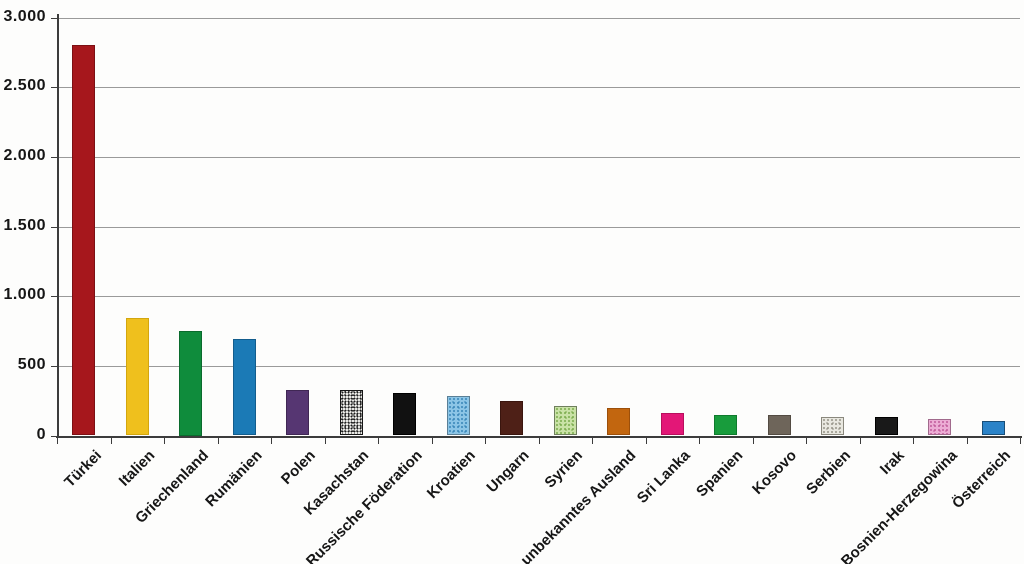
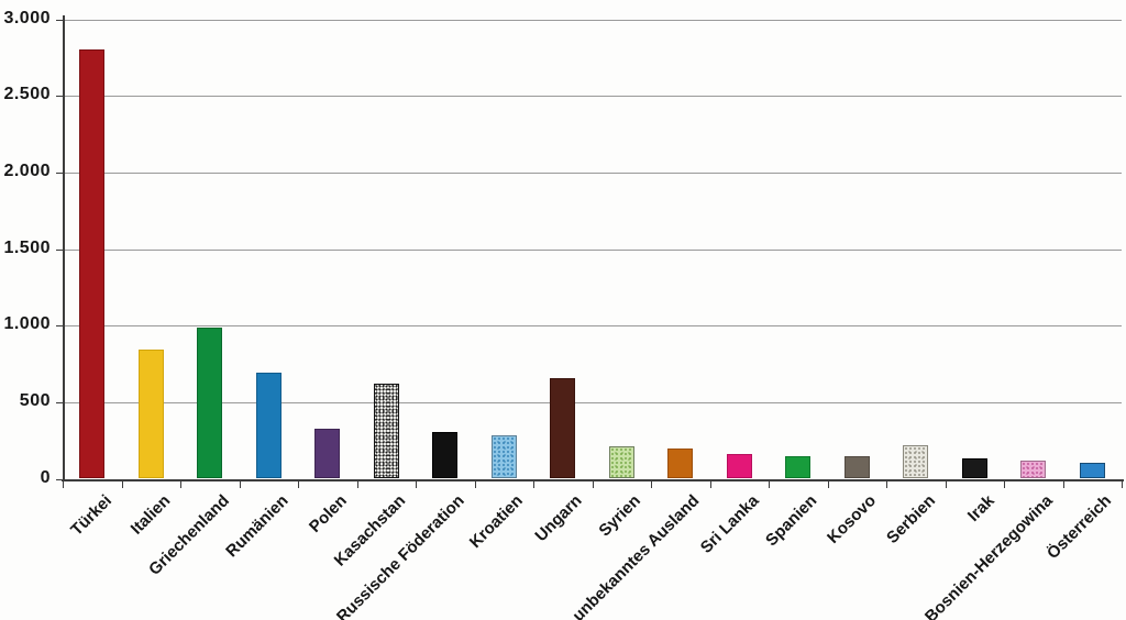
Griechenland: 750 -> 990
Kasachstan: 330 -> 620
Ungarn: 240 -> 660
Serbien: 130 -> 220
